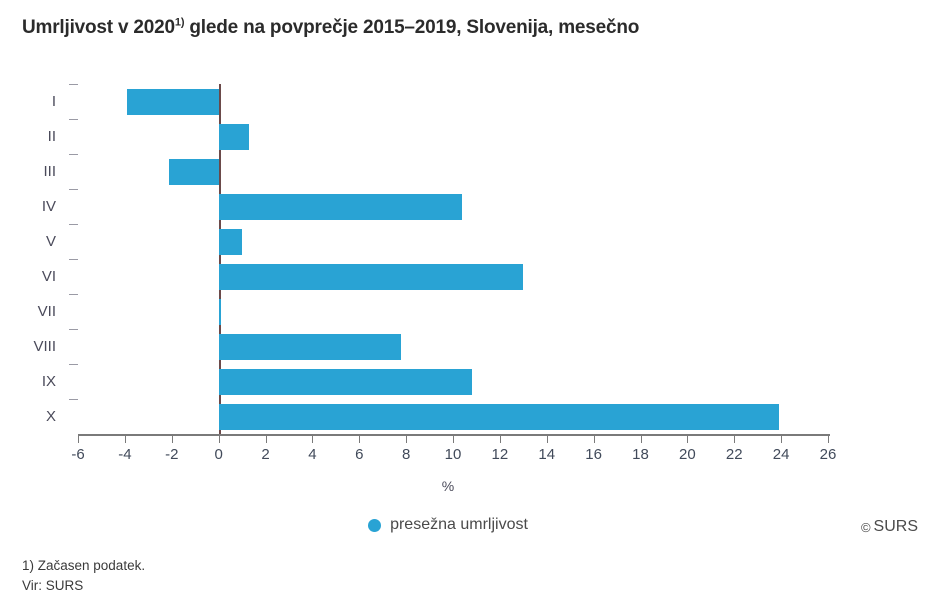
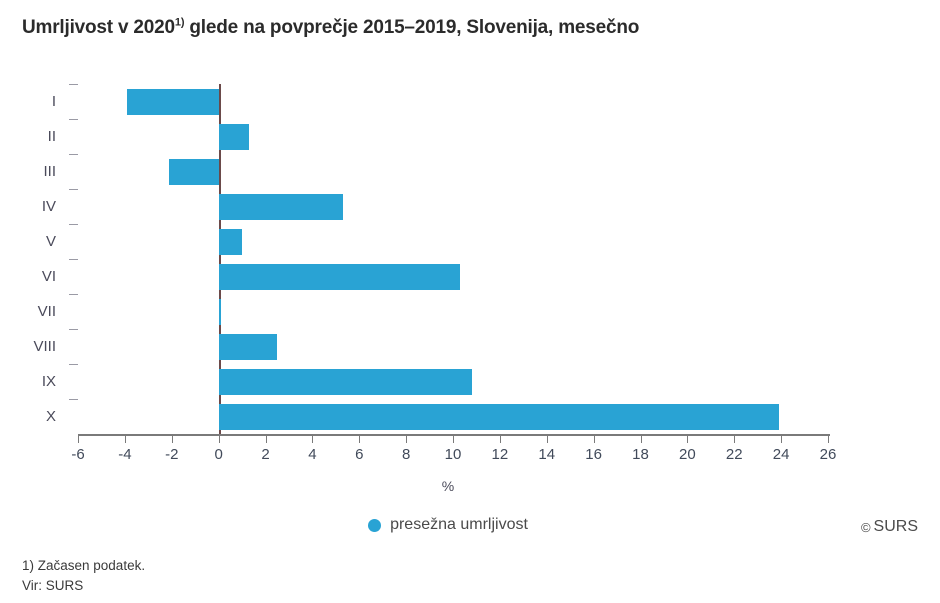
IV: 10.4 -> 5.3
VI: 13.0 -> 10.3
VIII: 7.8 -> 2.5
